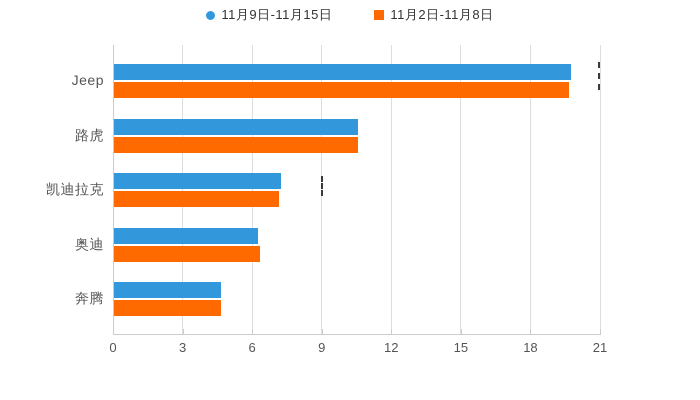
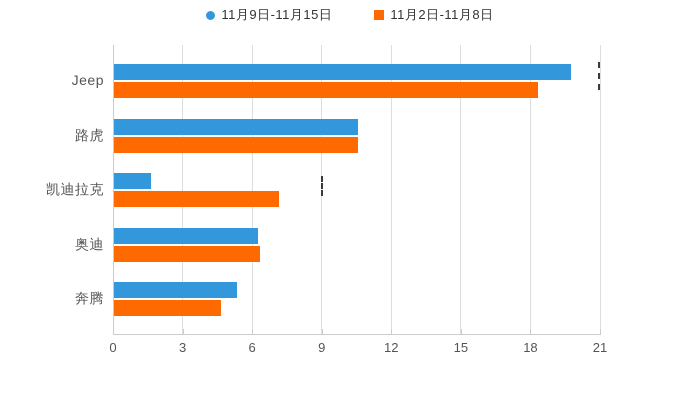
11月2日-11月8日/Jeep: 19.6 -> 18.3
11月9日-11月15日/凯迪拉克: 7.2 -> 1.6
11月9日-11月15日/奔腾: 4.6 -> 5.3
